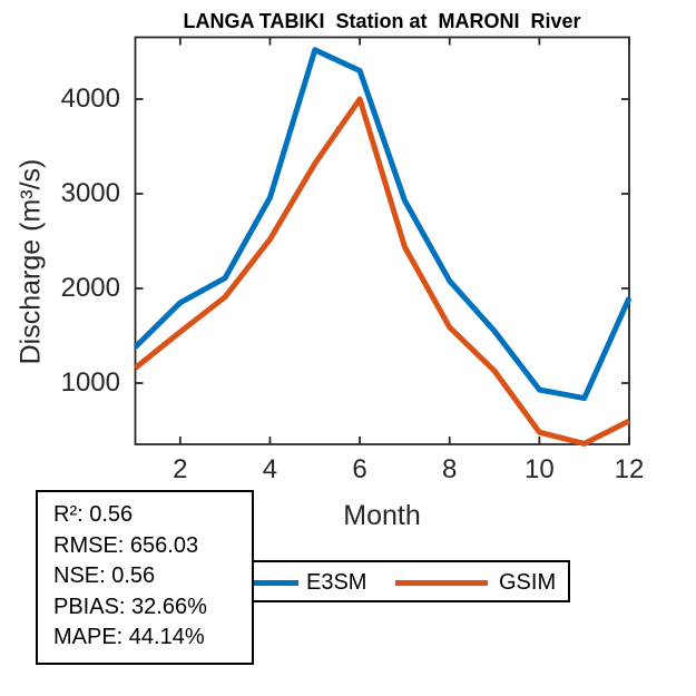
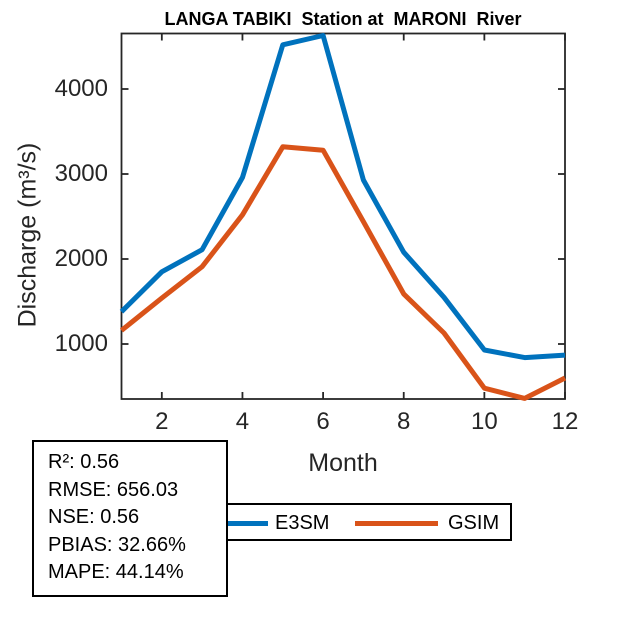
E3SM/6: 4300 -> 4600
GSIM/6: 4000 -> 3300
E3SM/12: 1900 -> 900
